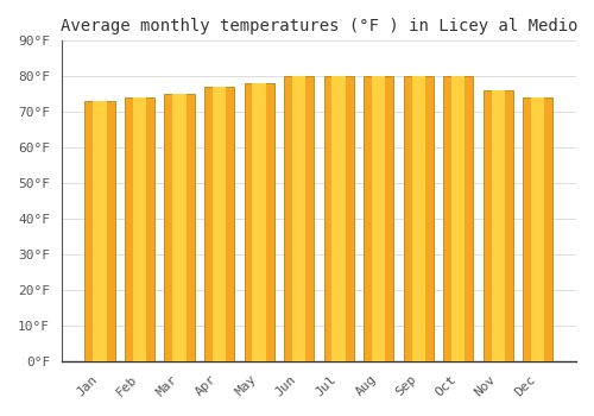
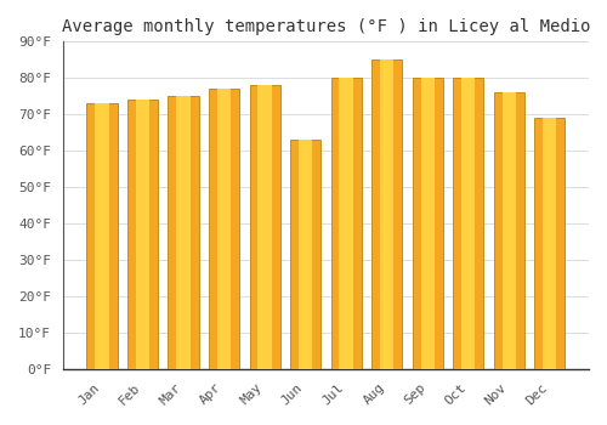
Jun: 80°F -> 63°F
Aug: 80°F -> 85°F
Dec: 74°F -> 69°F
